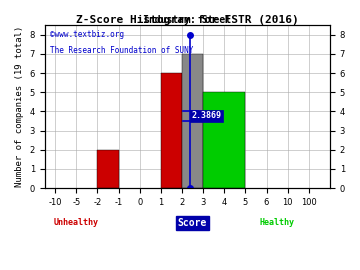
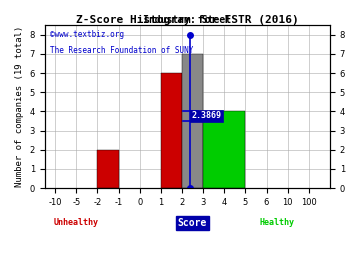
4: 5 -> 4
